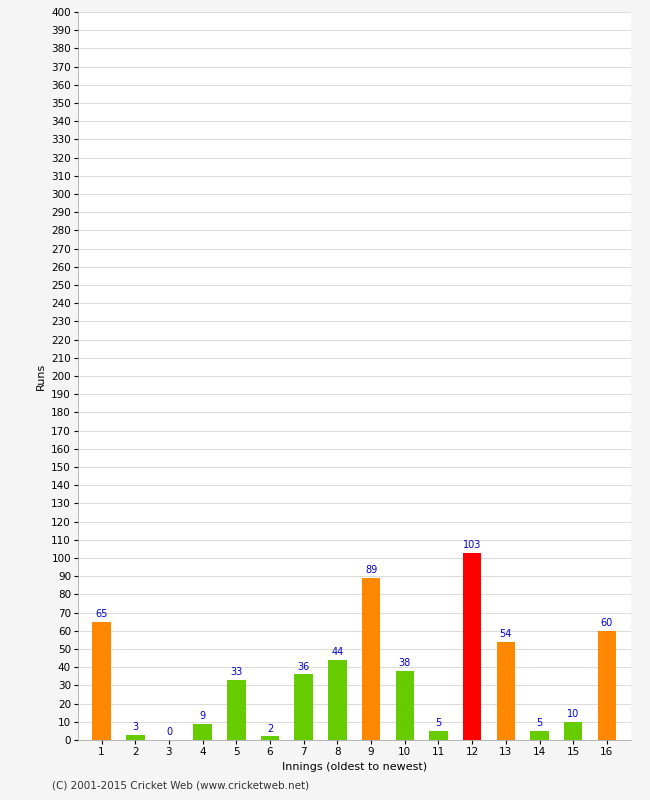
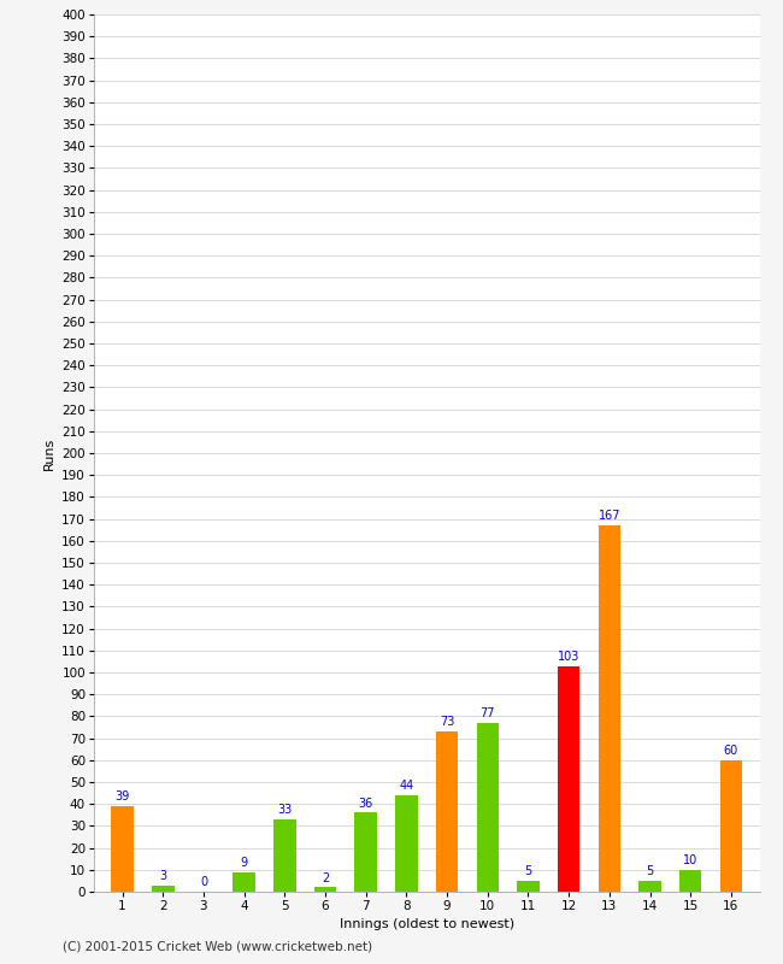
1: 65 -> 39
9: 89 -> 73
10: 38 -> 77
13: 54 -> 167
